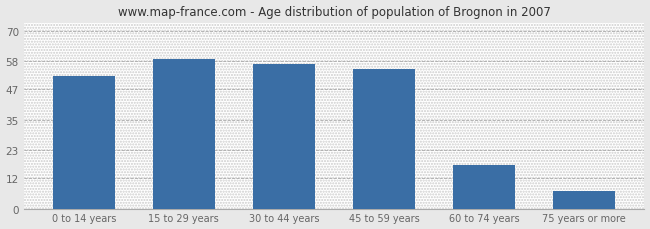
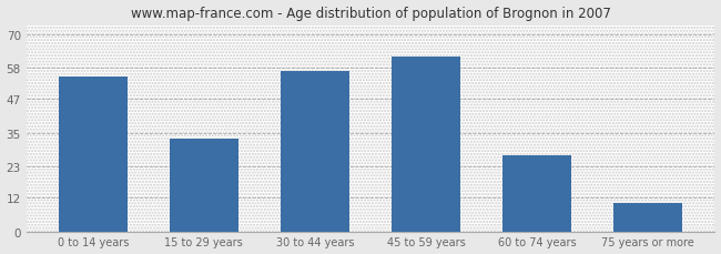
0 to 14 years: 52 -> 55
15 to 29 years: 59 -> 33
45 to 59 years: 55 -> 62
60 to 74 years: 17 -> 27
75 years or more: 7 -> 10
